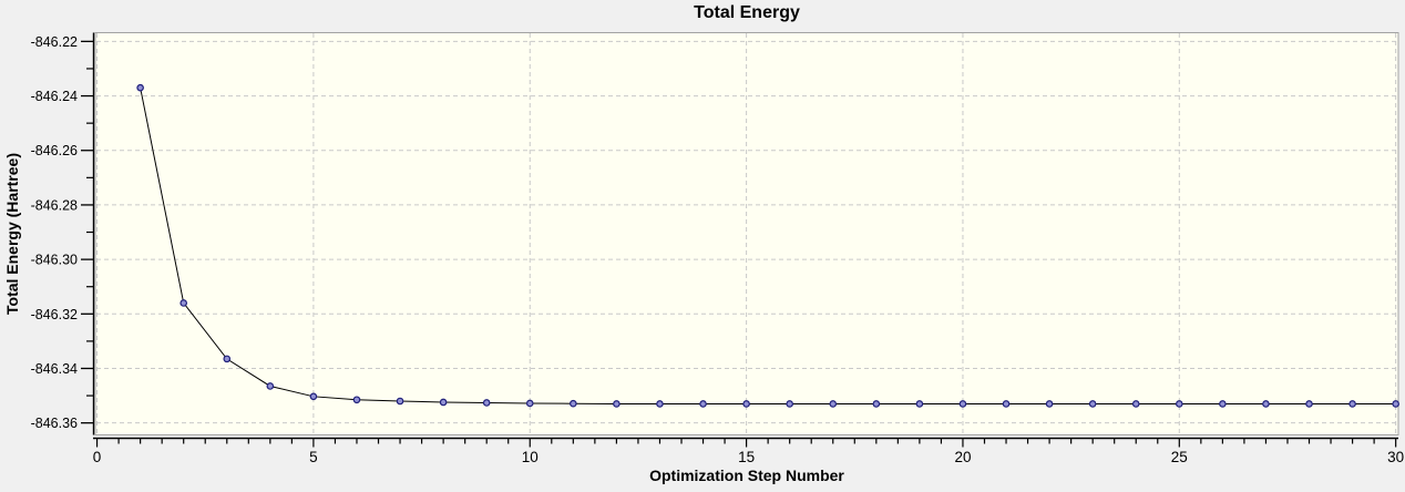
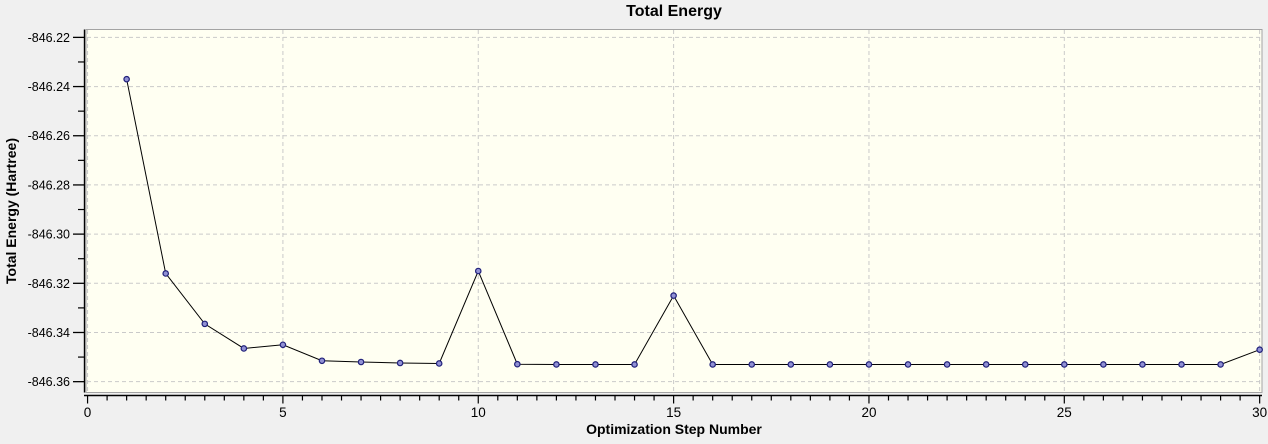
5: -846.350 -> -846.345
10: -846.353 -> -846.315
15: -846.353 -> -846.325
30: -846.353 -> -846.347
